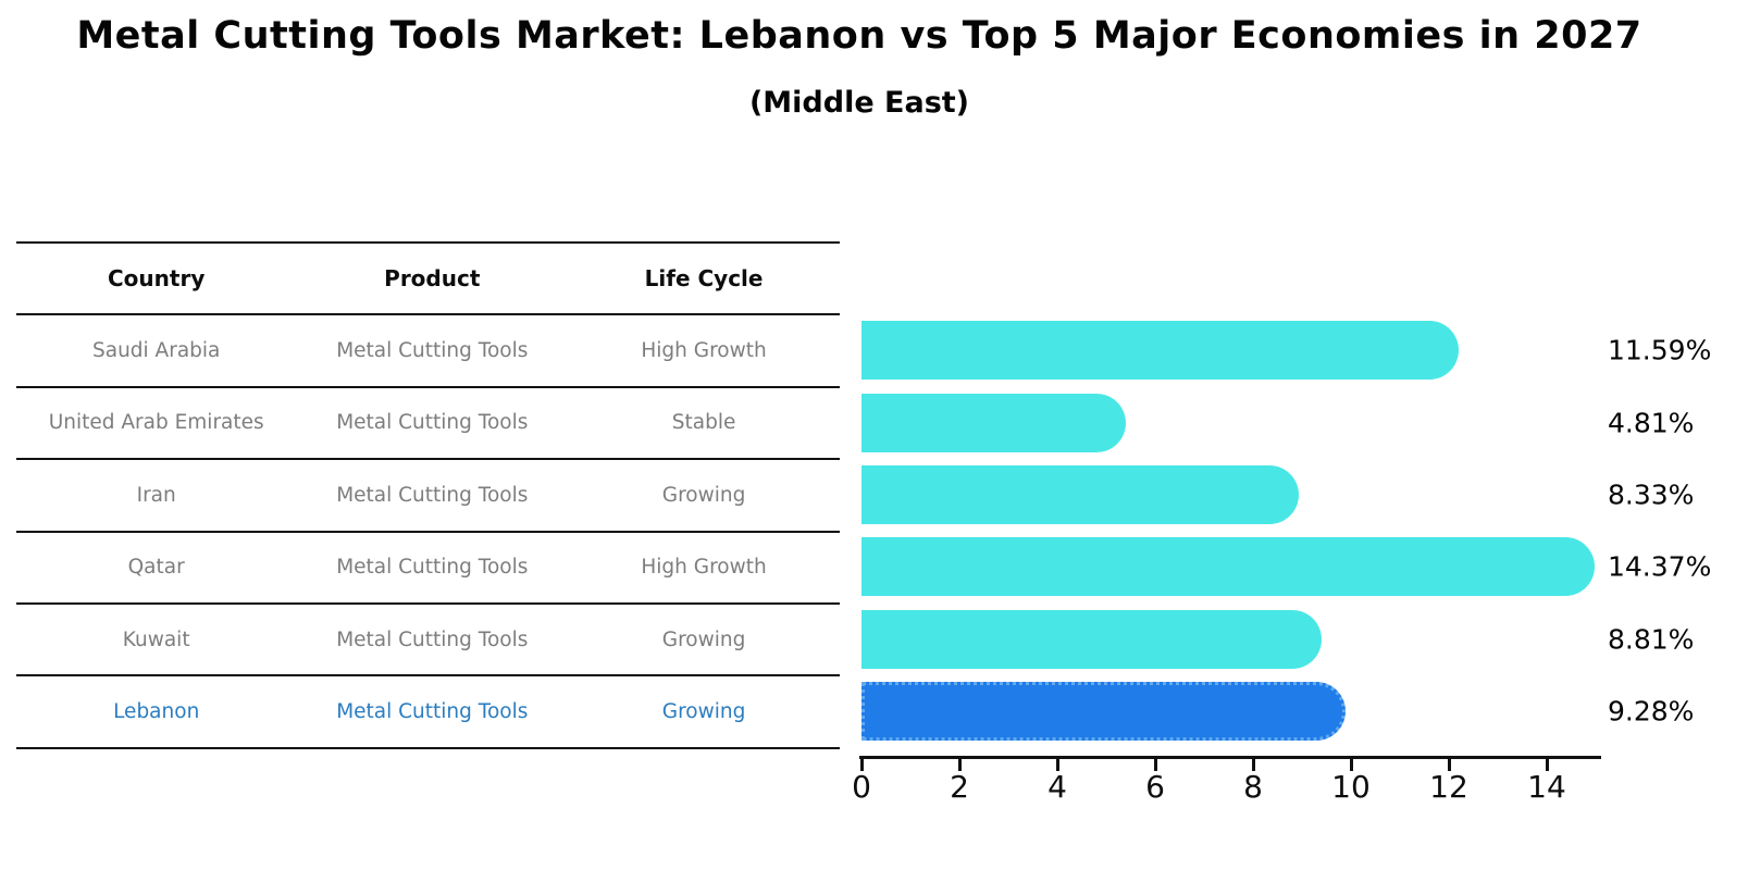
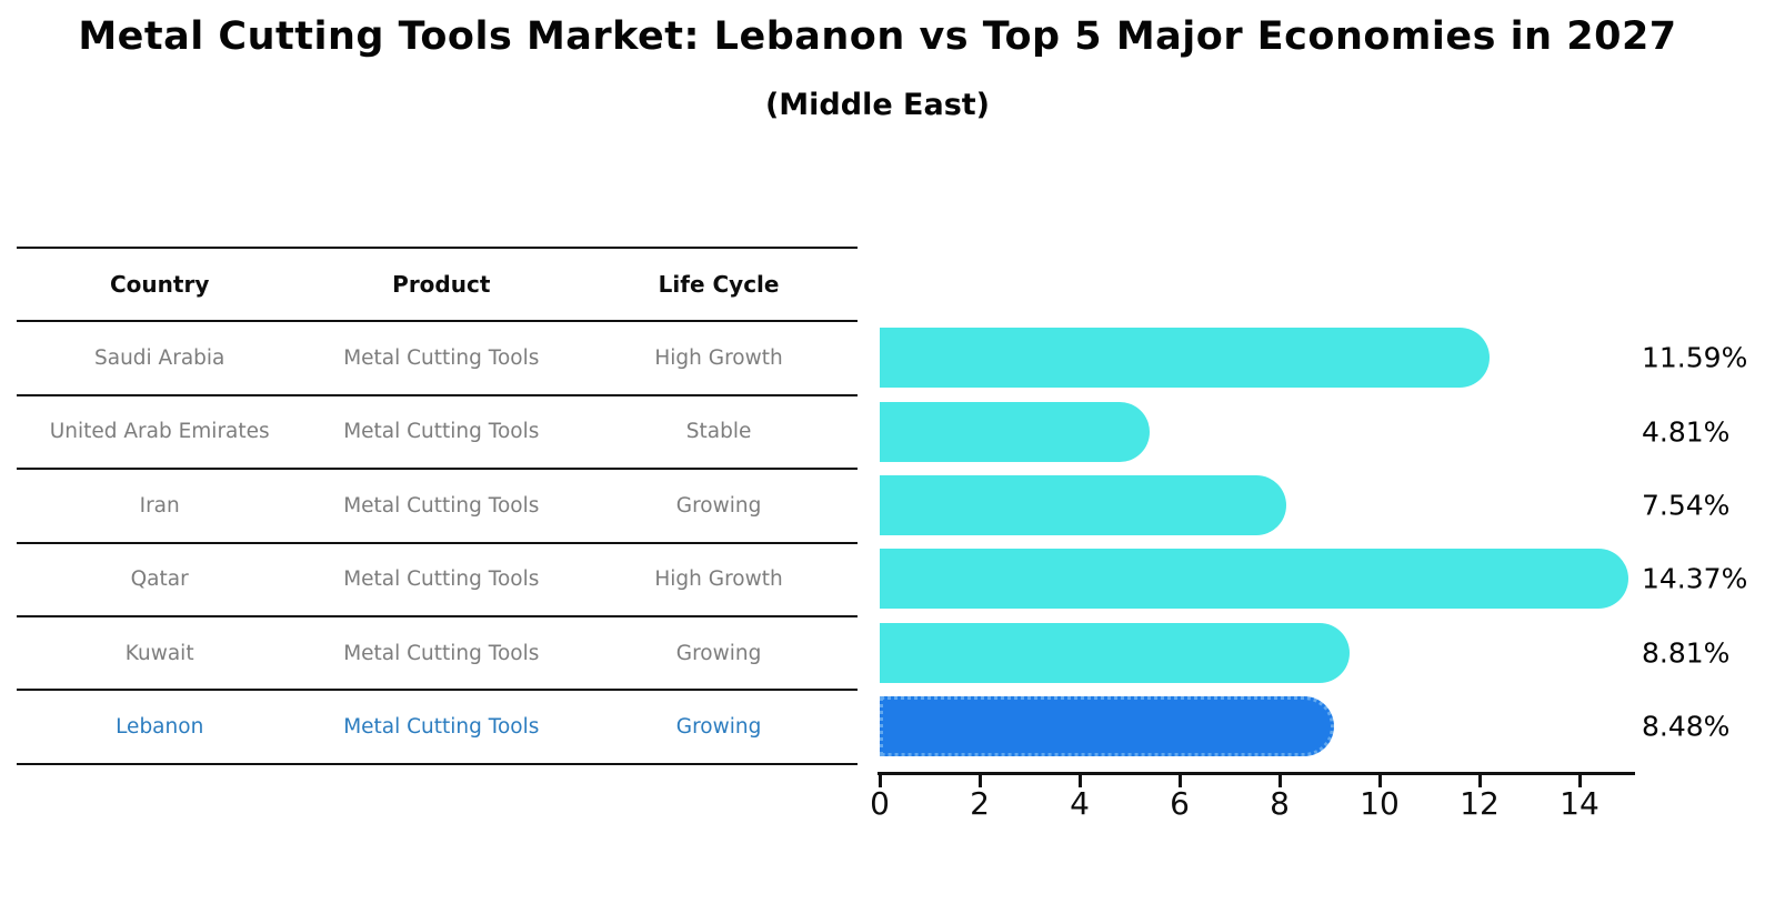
Iran: 8.33% -> 7.54%
Lebanon: 9.28% -> 8.48%
